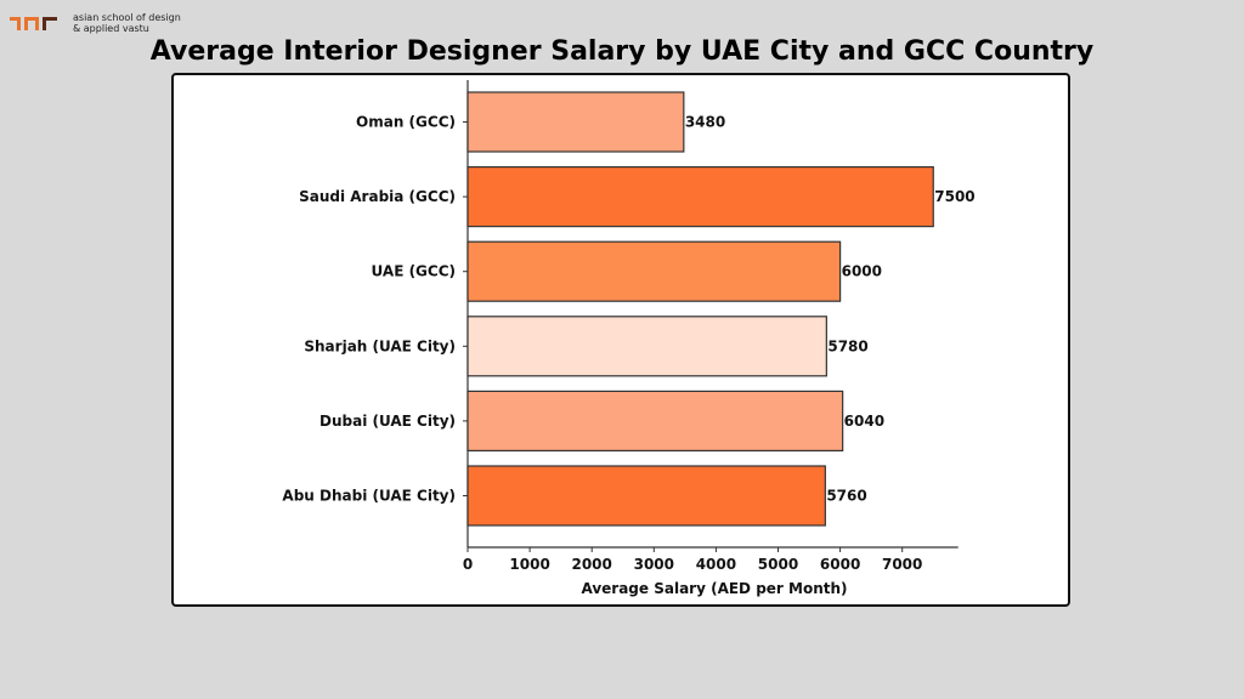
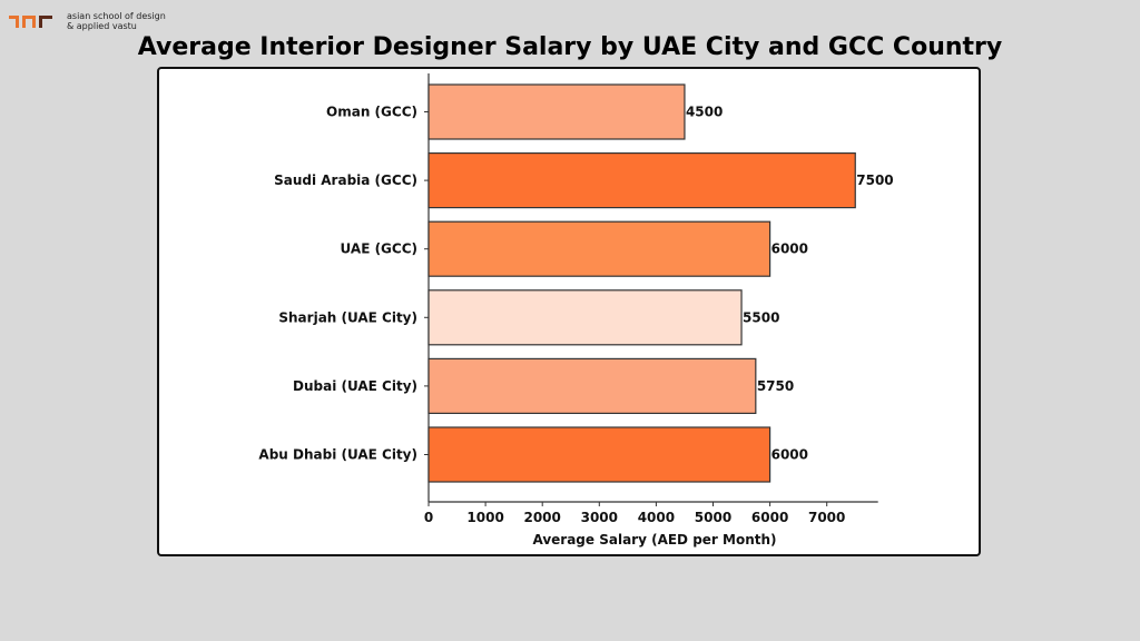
Oman (GCC): 3480 -> 4500
Sharjah (UAE City): 5780 -> 5500
Dubai (UAE City): 6040 -> 5750
Abu Dhabi (UAE City): 5760 -> 6000
